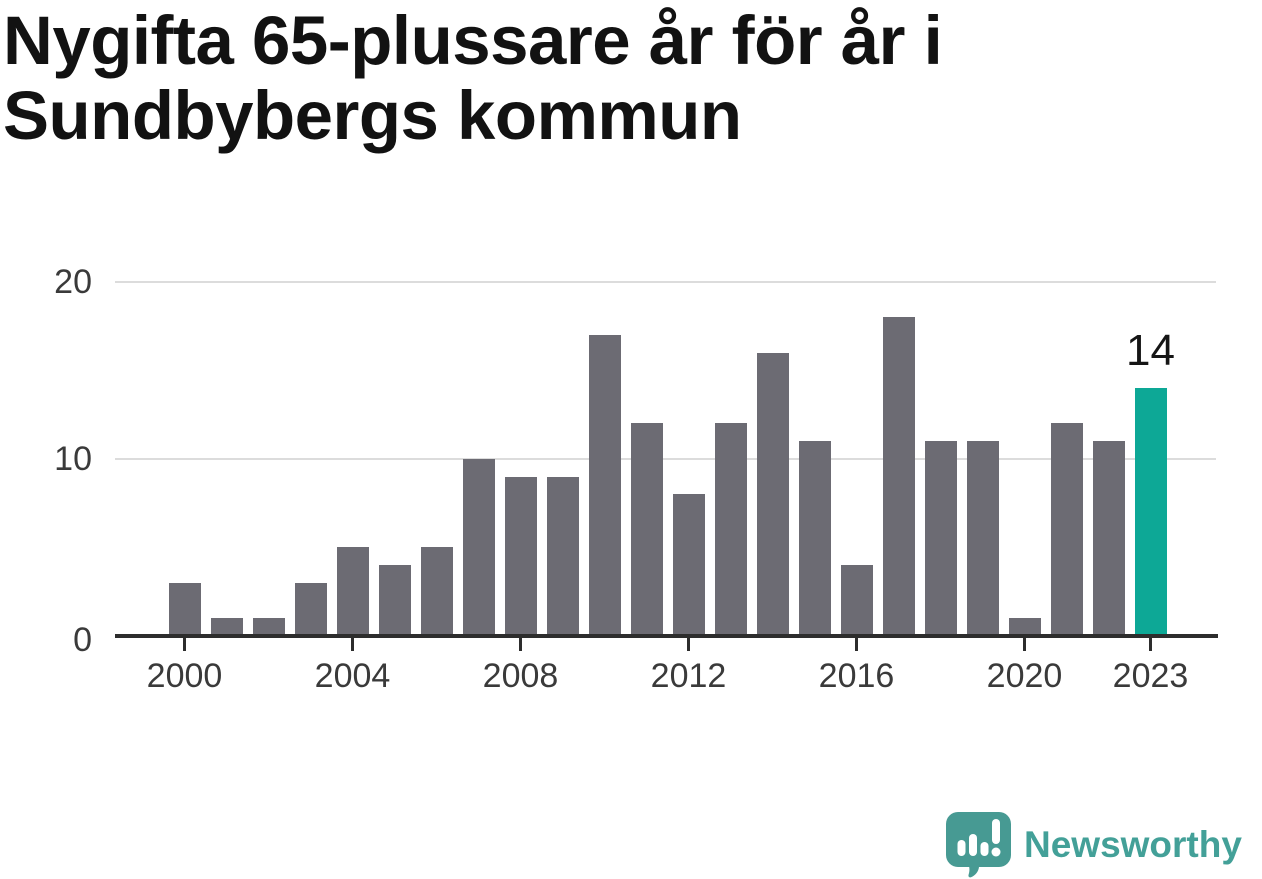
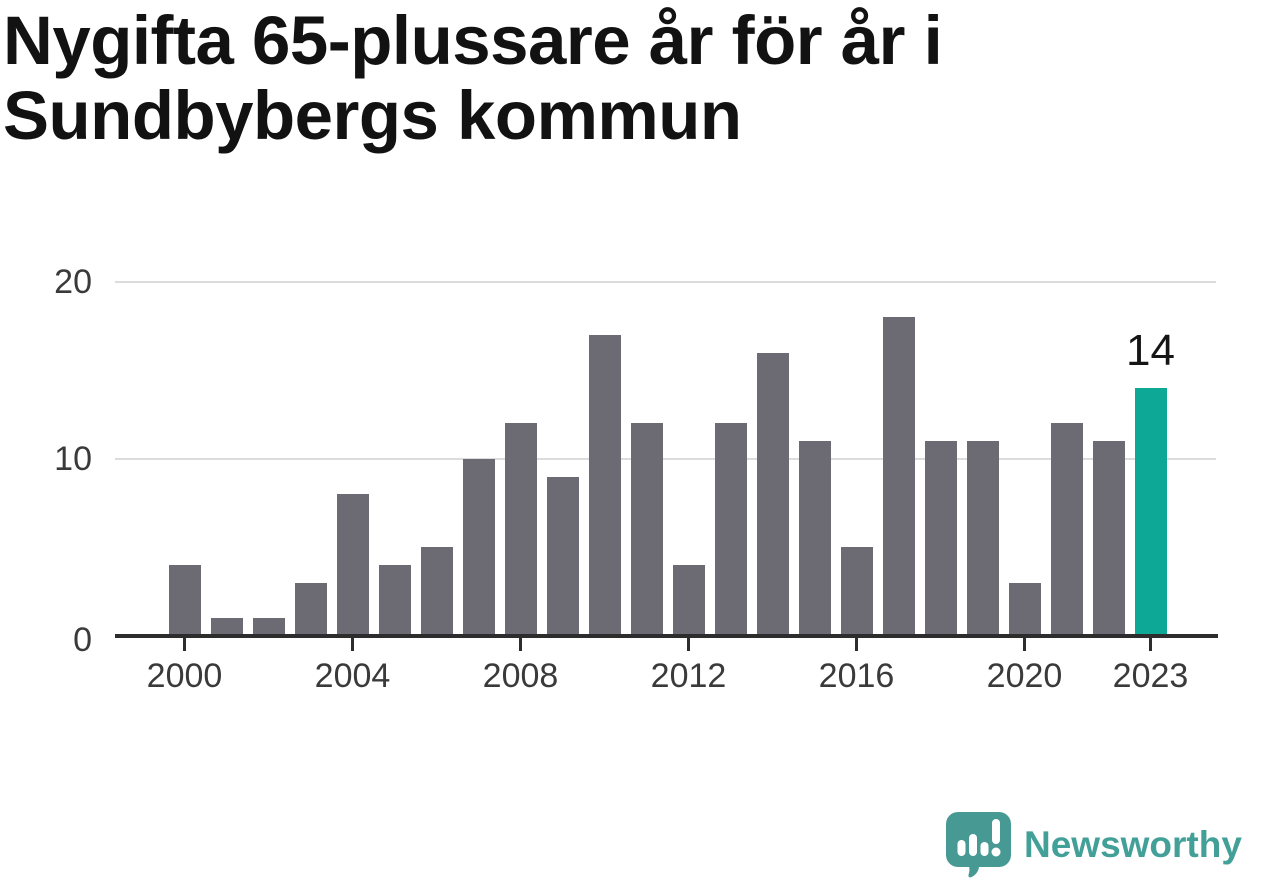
2000: 3 -> 4
2004: 5 -> 8
2008: 9 -> 12
2012: 8 -> 4
2016: 4 -> 5
2020: 1 -> 3
